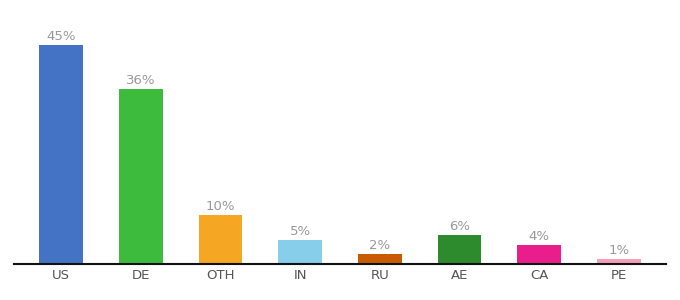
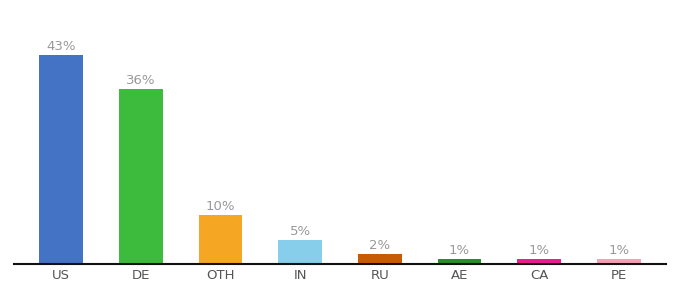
US: 45% -> 43%
AE: 6% -> 1%
CA: 4% -> 1%
